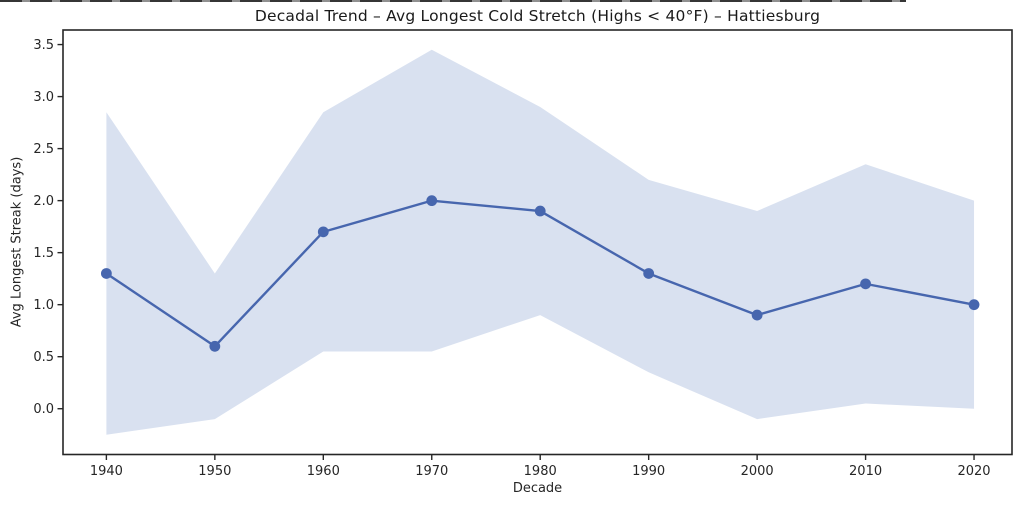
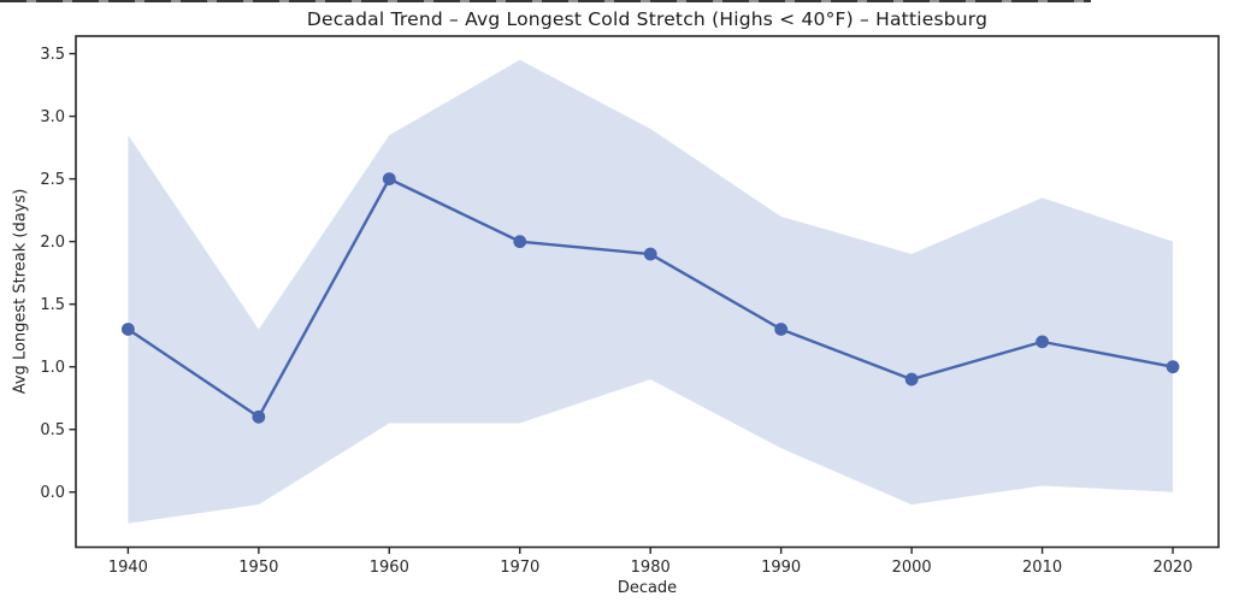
1960: 1.7 -> 2.5
